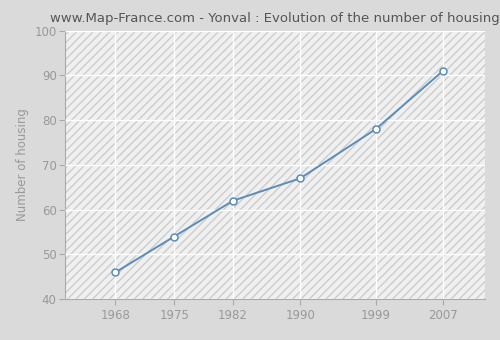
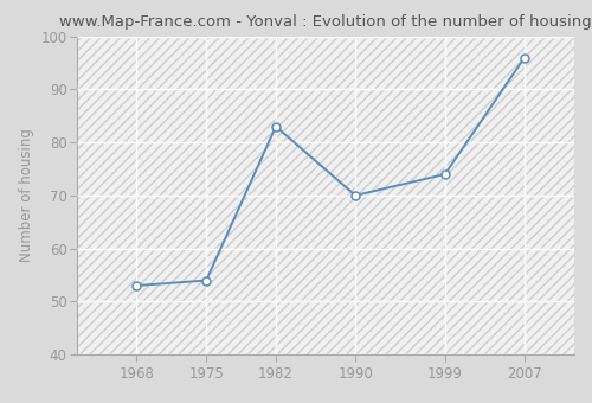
1968: 46 -> 53
1982: 62 -> 83
1990: 67 -> 70
1999: 78 -> 74
2007: 91 -> 96
